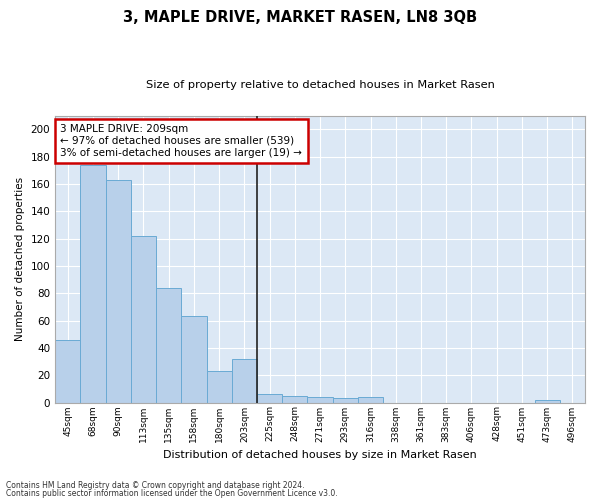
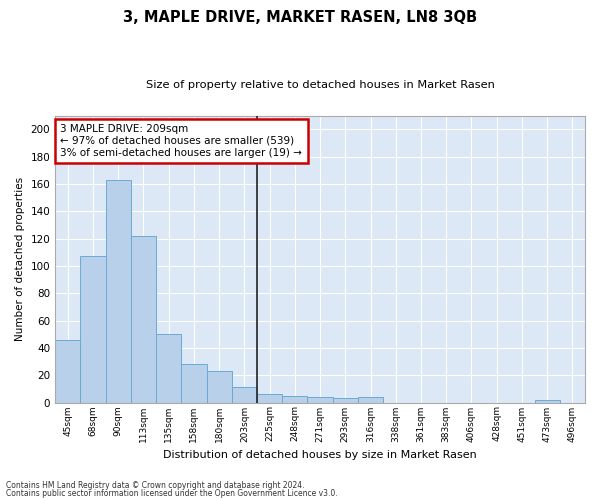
68sqm: 174 -> 107
135sqm: 84 -> 50
158sqm: 63 -> 28
203sqm: 32 -> 11
